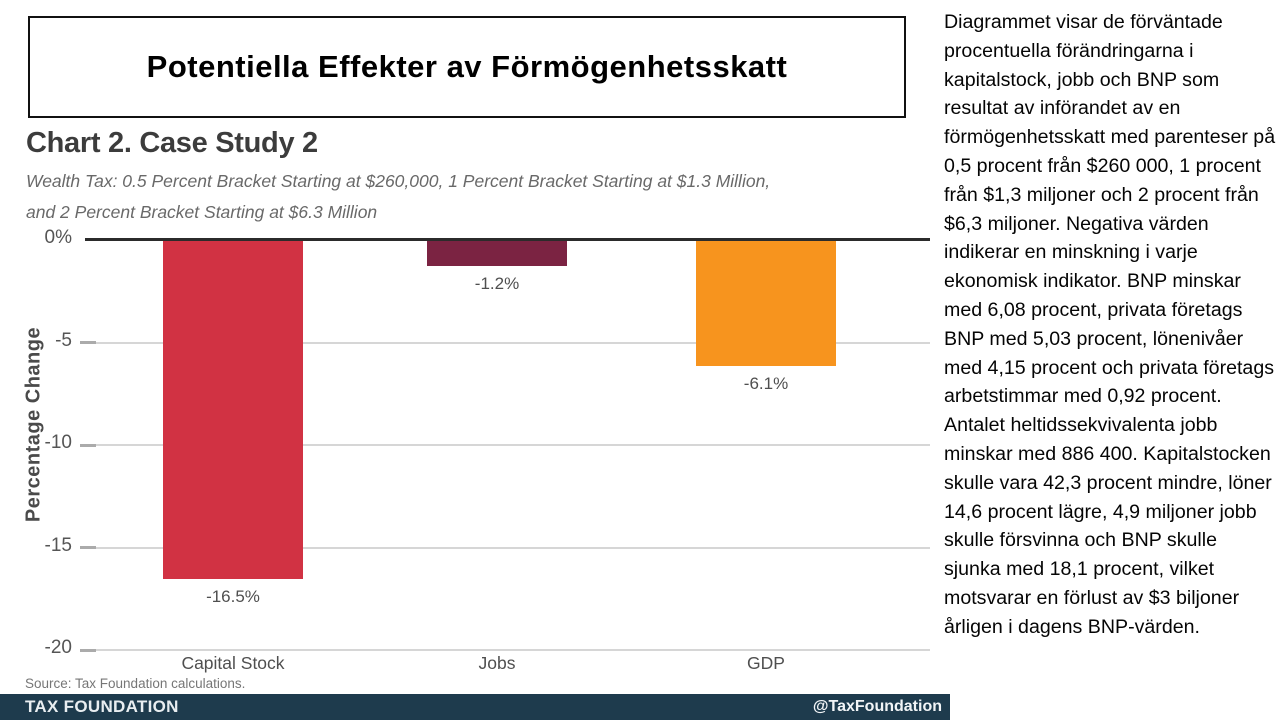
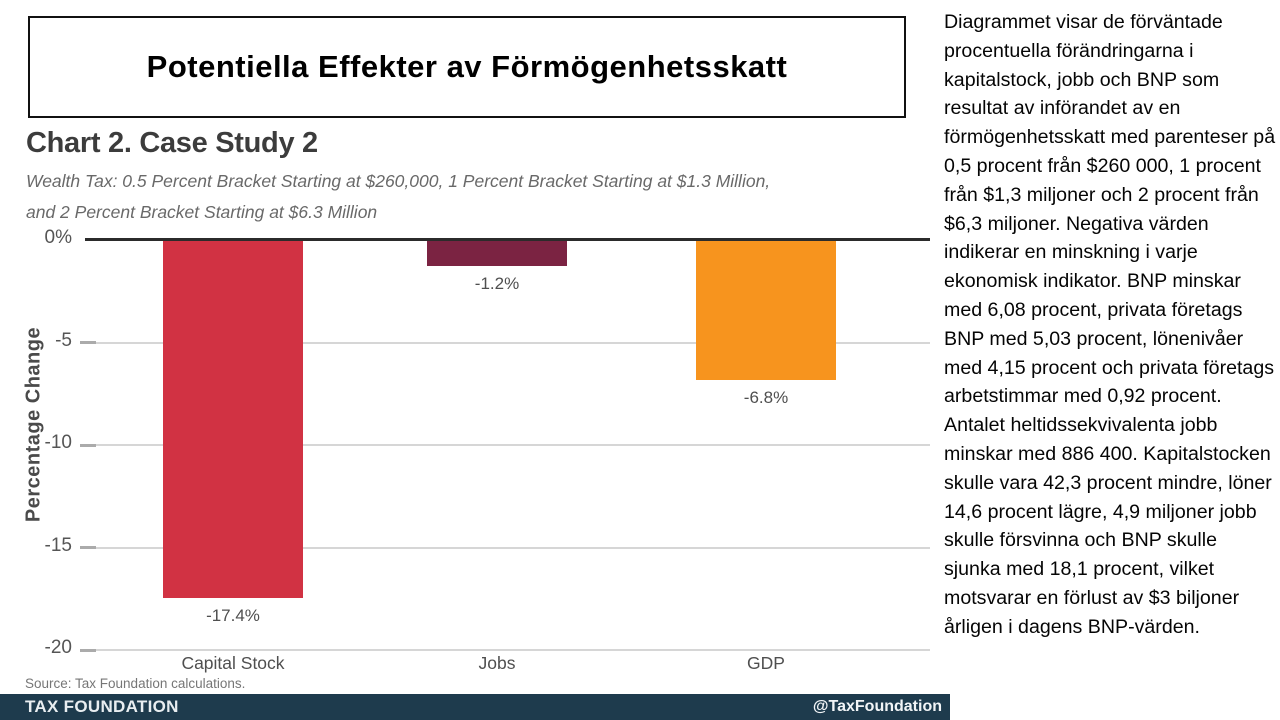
Capital Stock: -16.5% -> -17.4%
GDP: -6.1% -> -6.8%
